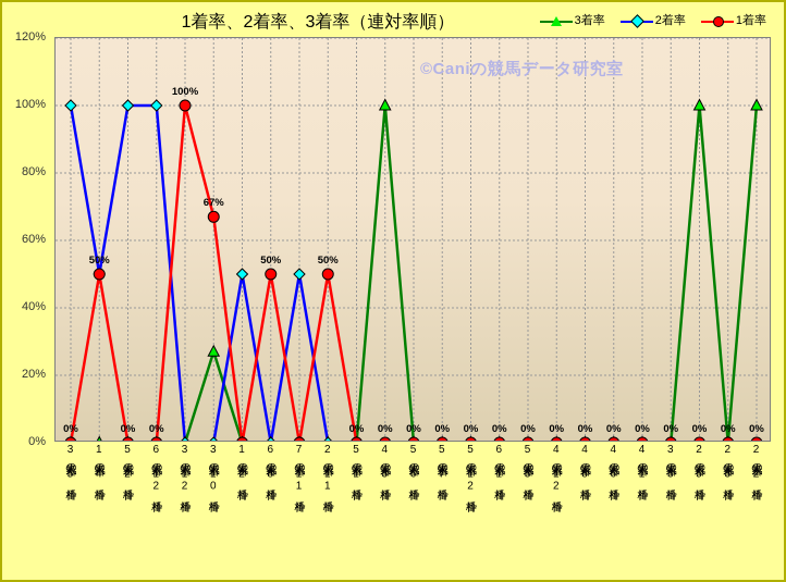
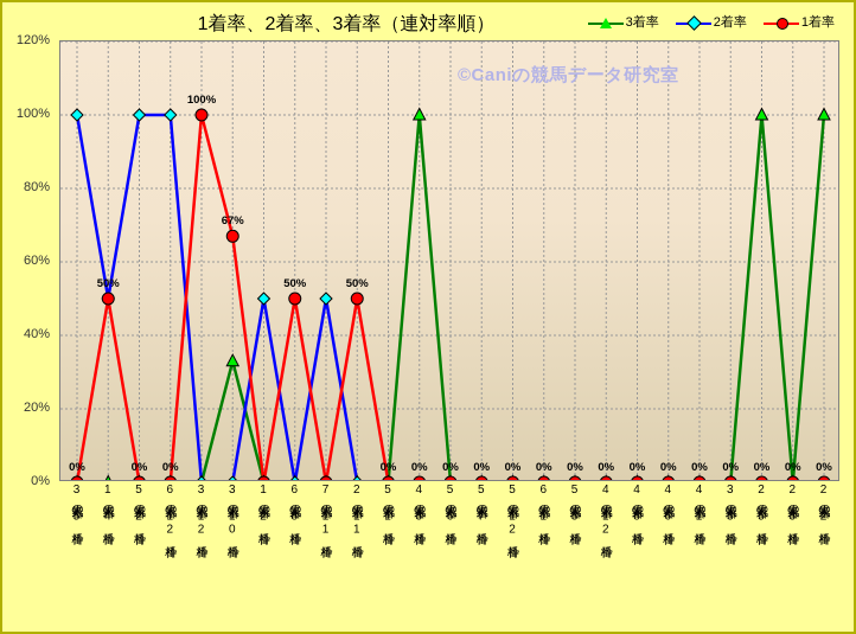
3着率/3番人気の10番枠: 27% -> 33%
